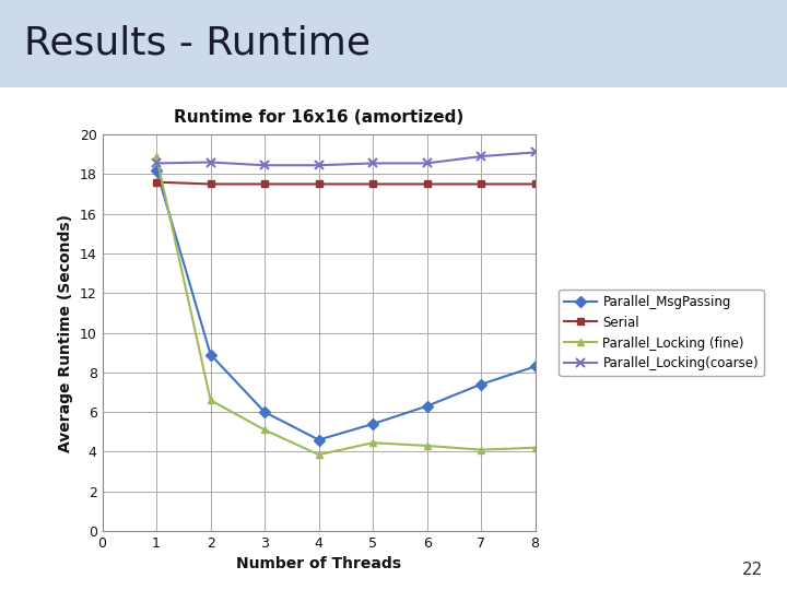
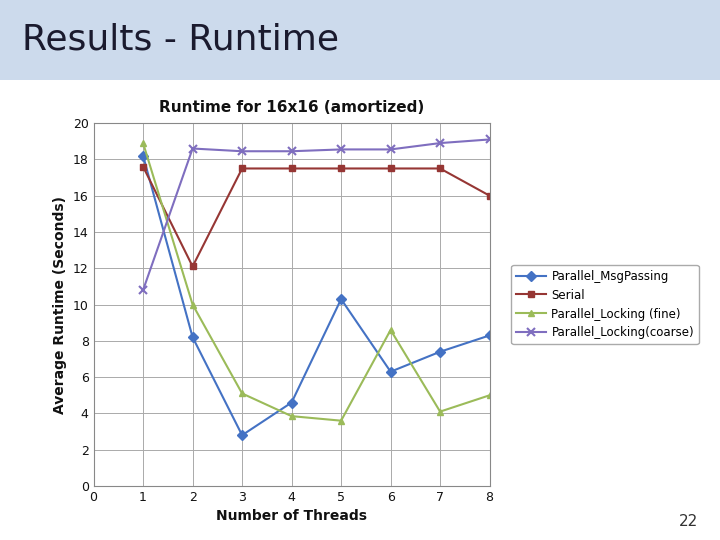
Parallel_Locking(coarse)/1: 18.6 -> 10.8
Parallel_MsgPassing/2: 8.9 -> 8.2
Serial/2: 17.5 -> 12.1
Parallel_Locking (fine)/2: 6.6 -> 10.0
Parallel_MsgPassing/3: 6.0 -> 2.8
Parallel_MsgPassing/5: 5.4 -> 10.3
Parallel_Locking (fine)/5: 4.5 -> 3.6
Parallel_Locking (fine)/6: 4.3 -> 8.6
Serial/8: 17.5 -> 16.0
Parallel_Locking (fine)/8: 4.2 -> 5.0
